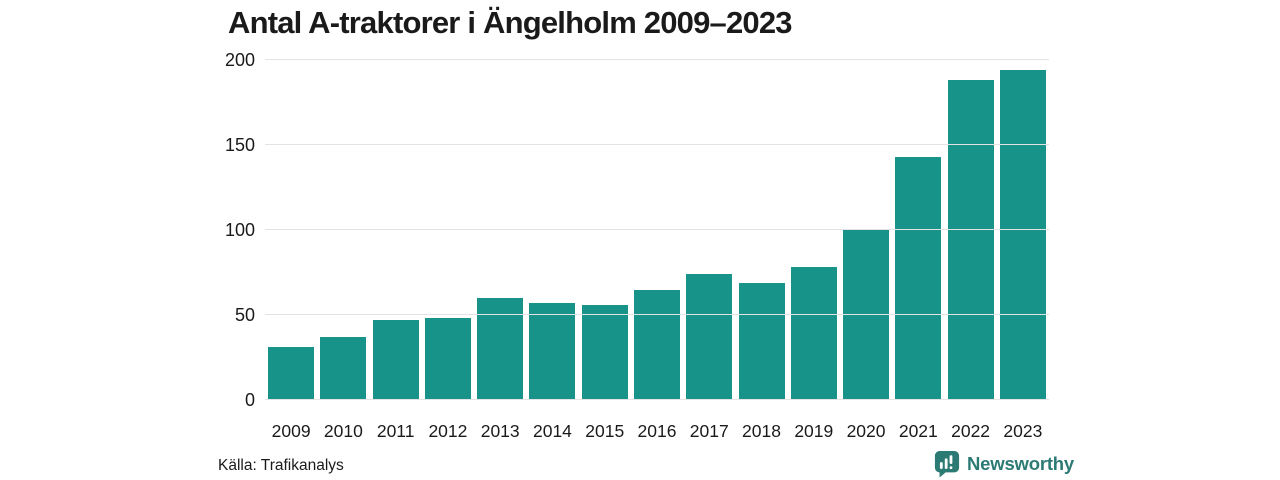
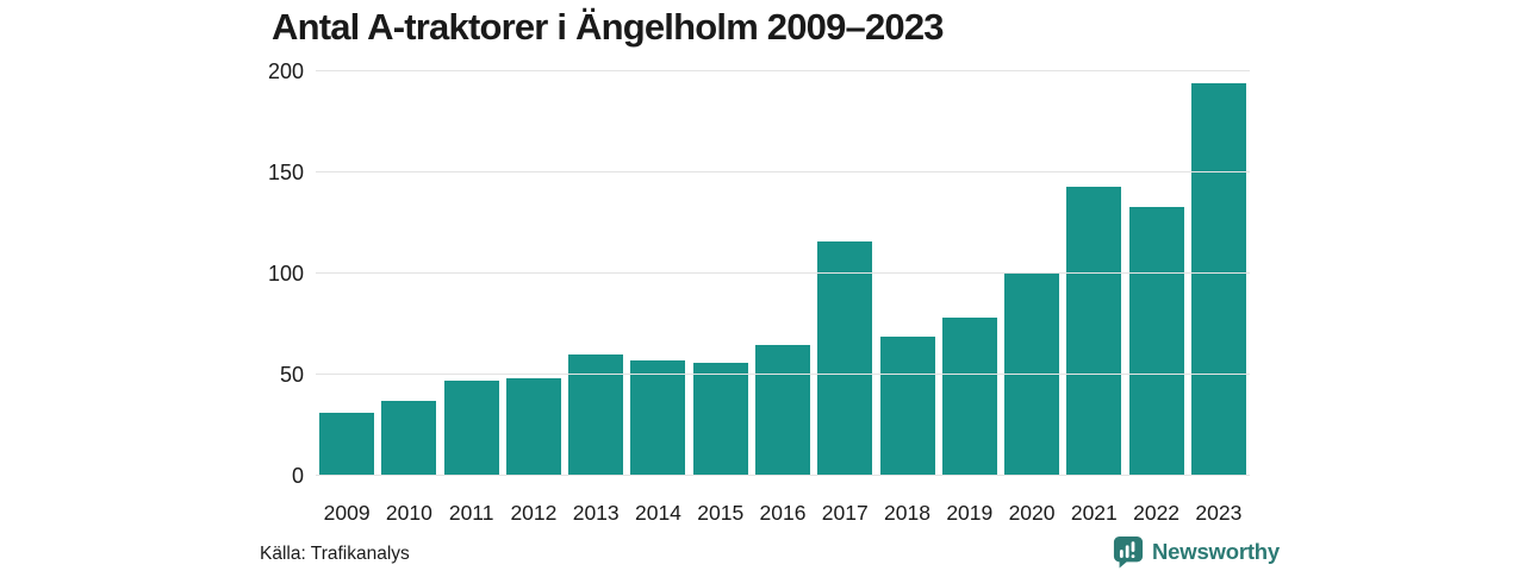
2017: 74 -> 116
2022: 188 -> 133
